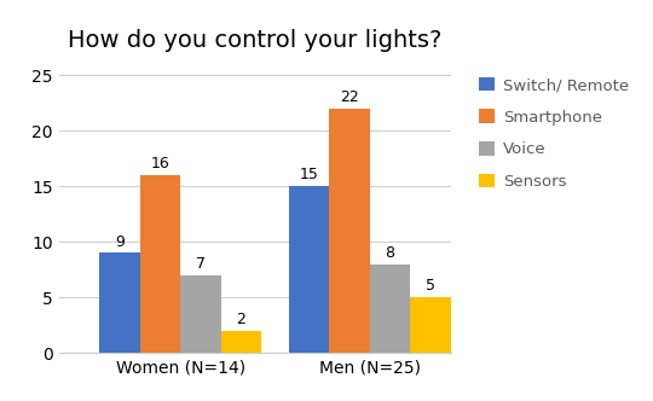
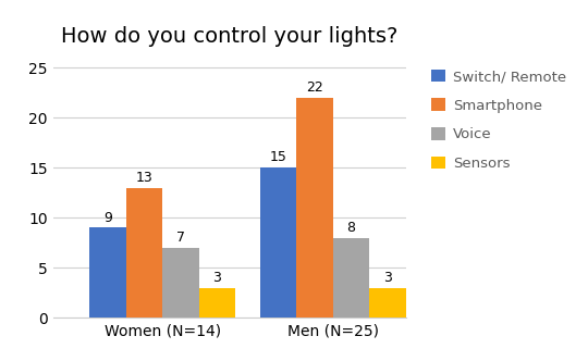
Smartphone/Women (N=14): 16 -> 13
Sensors/Women (N=14): 2 -> 3
Sensors/Men (N=25): 5 -> 3
